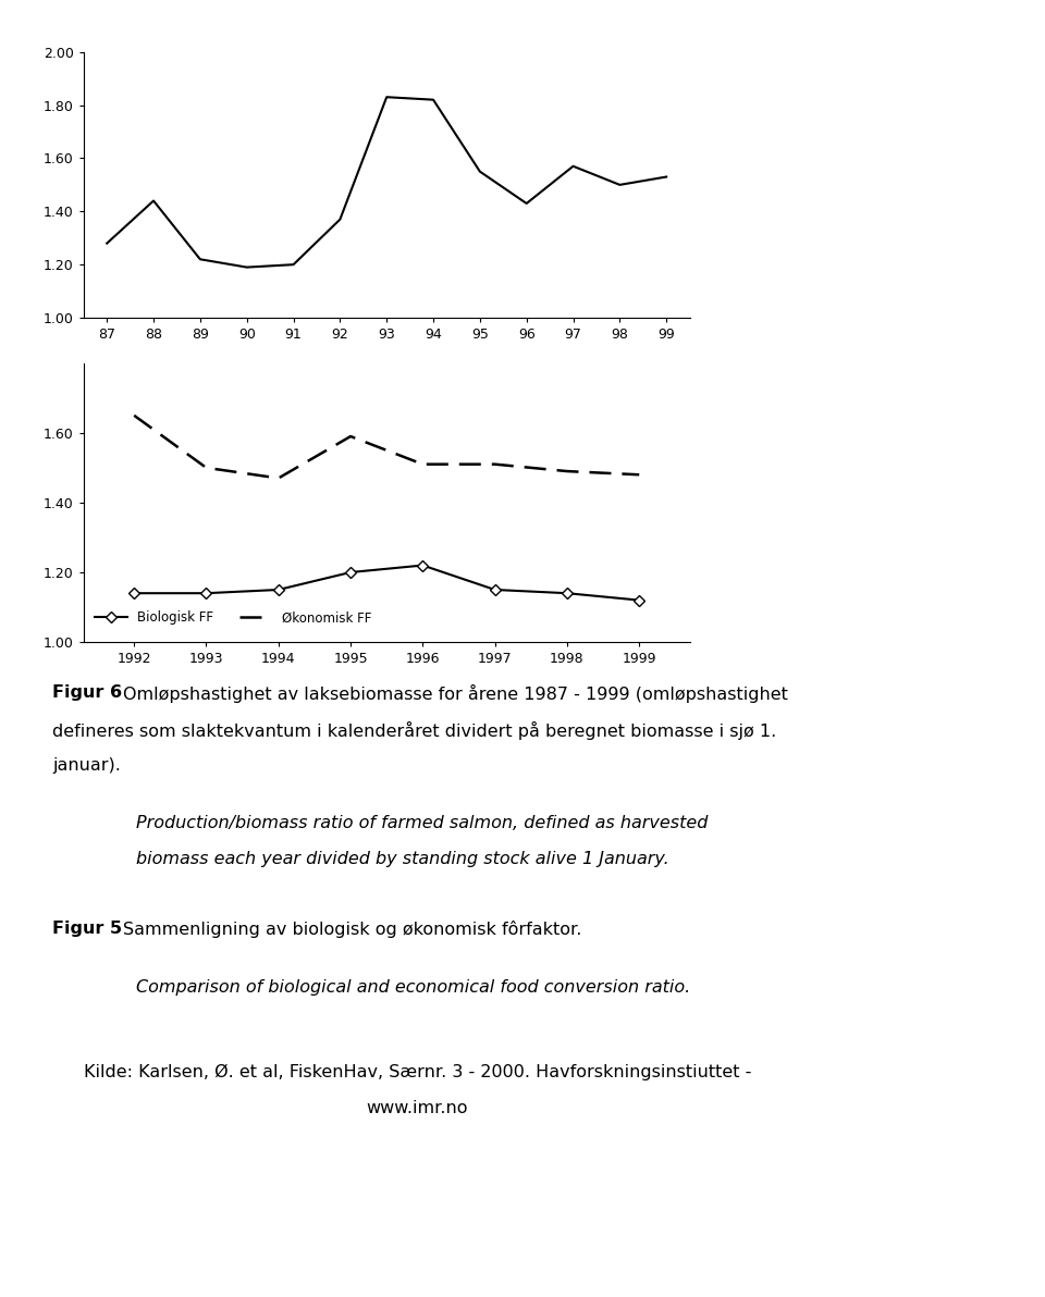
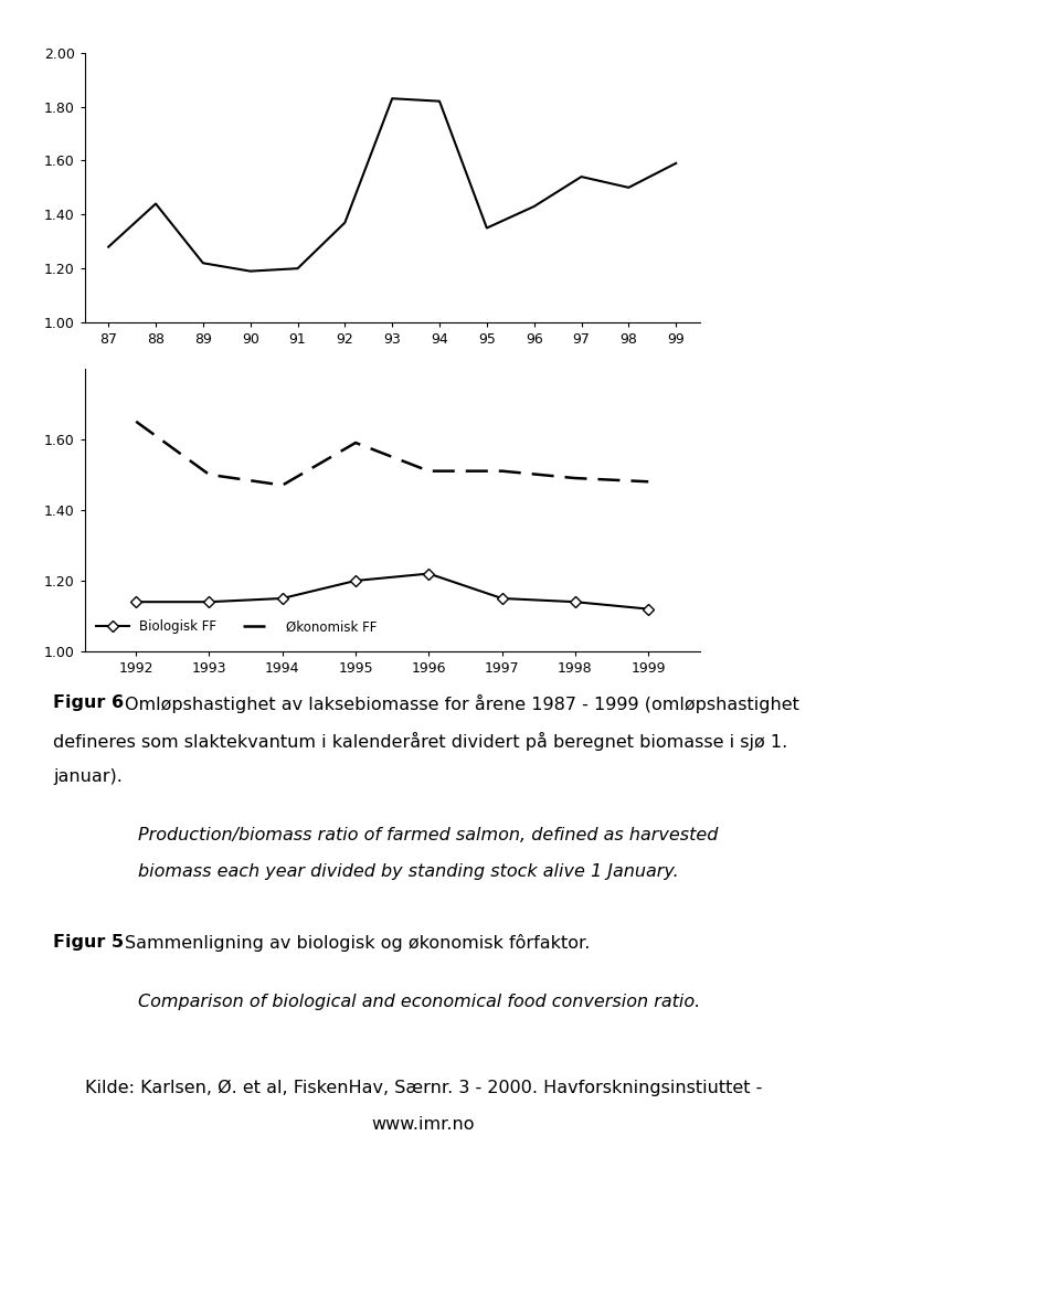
95: 1.55 -> 1.35
97: 1.57 -> 1.54
99: 1.53 -> 1.59
